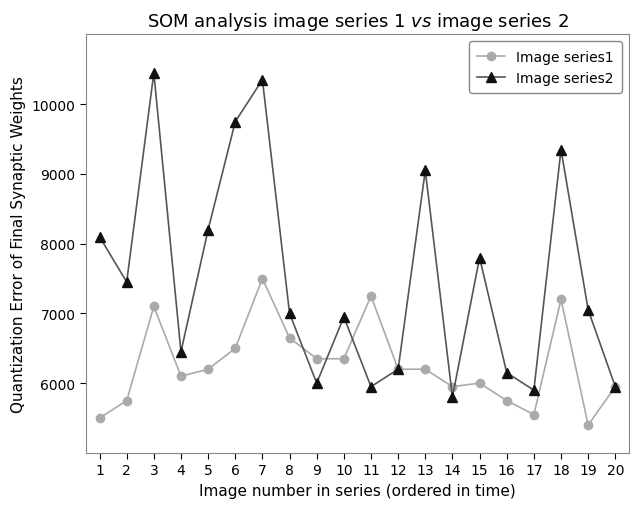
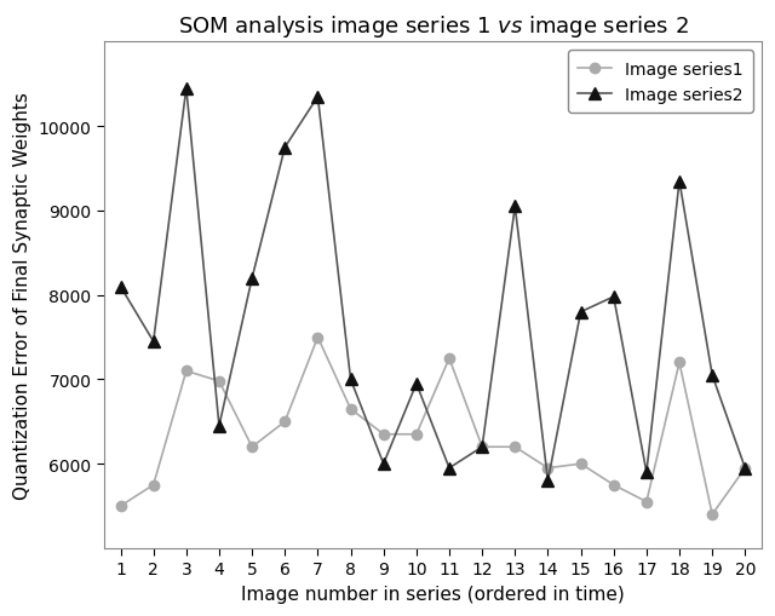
Image series1/4: 6100 -> 6980
Image series2/16: 6150 -> 7980
